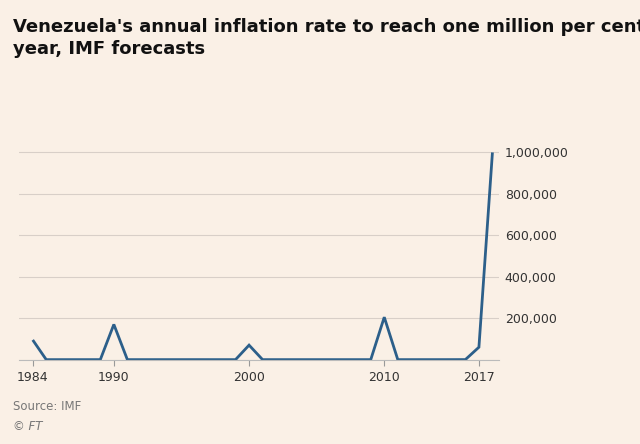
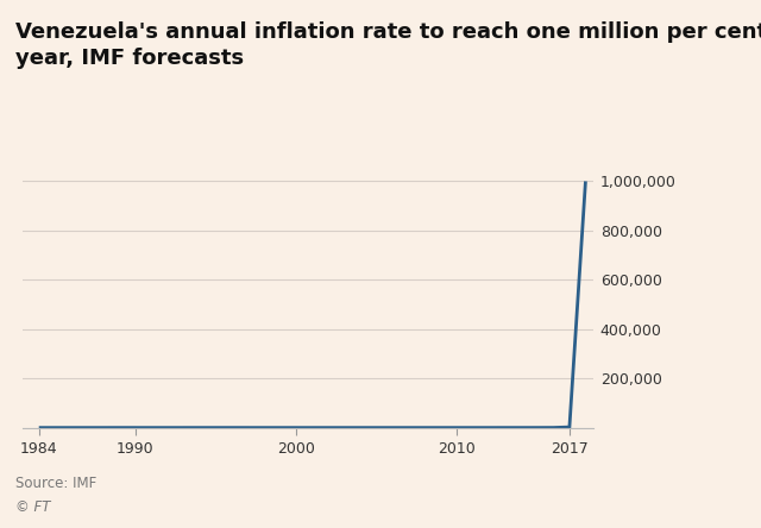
1984: 95,000 -> 0
1990: 170,000 -> 0
2000: 70,000 -> 0
2010: 205,000 -> 0
2017: 60,000 -> 2,000
